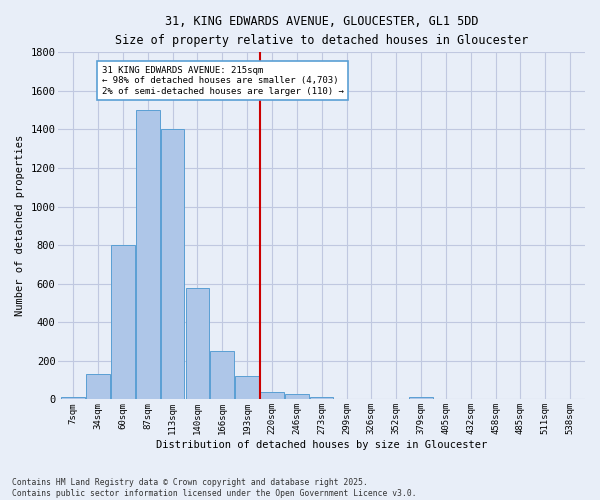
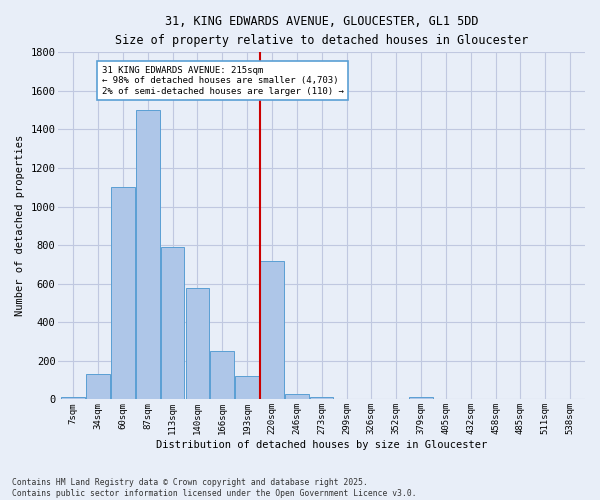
60sqm: 800 -> 1100
113sqm: 1400 -> 790
220sqm: 40 -> 720
